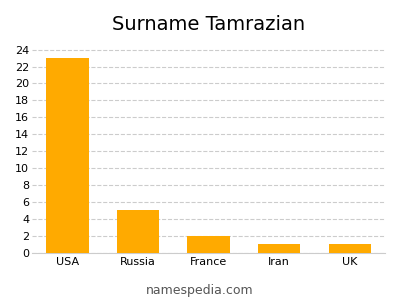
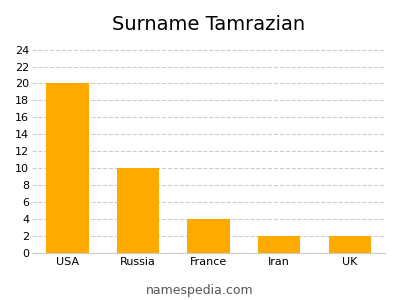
USA: 23 -> 20
Russia: 5 -> 10
France: 2 -> 4
Iran: 1 -> 2
UK: 1 -> 2
